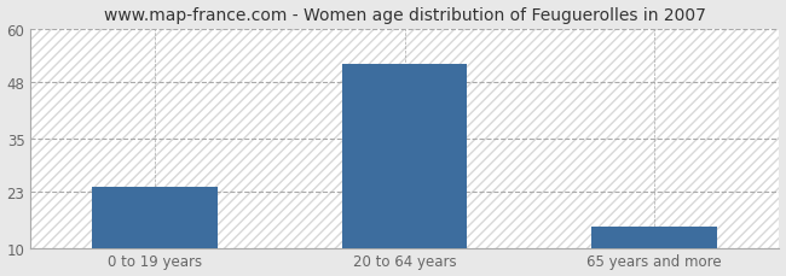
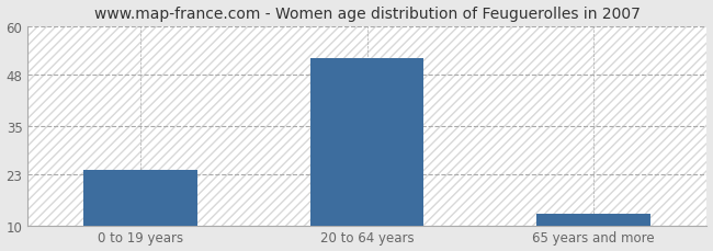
65 years and more: 15 -> 13
